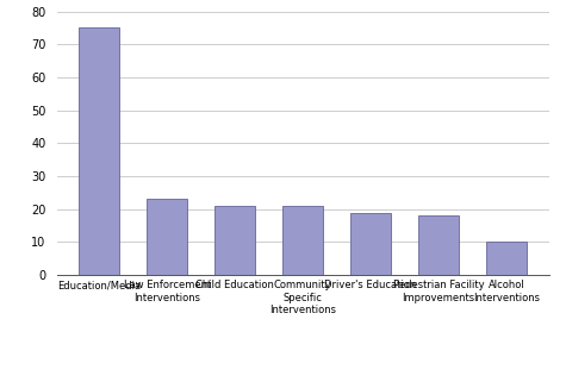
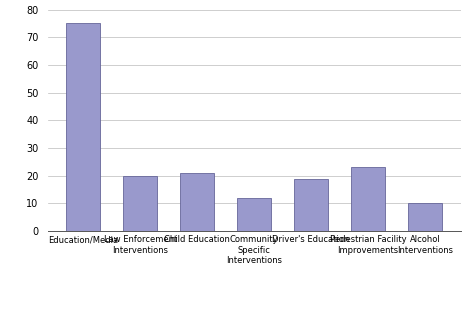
Law Enforcement Interventions: 23 -> 20
Community Specific Interventions: 21 -> 12
Pedestrian Facility Improvements: 18 -> 23
